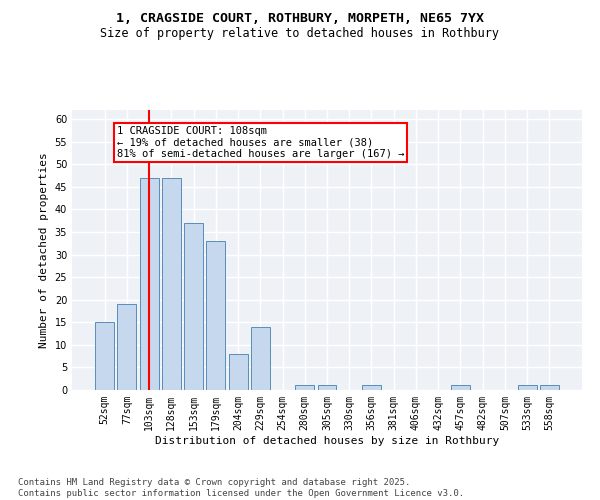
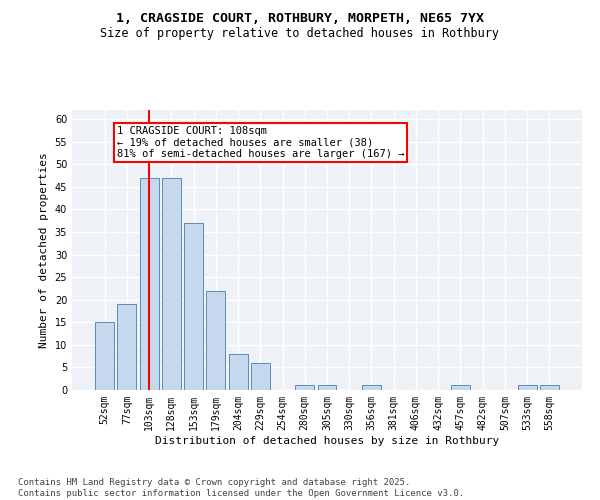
179sqm: 33 -> 22
229sqm: 14 -> 6
